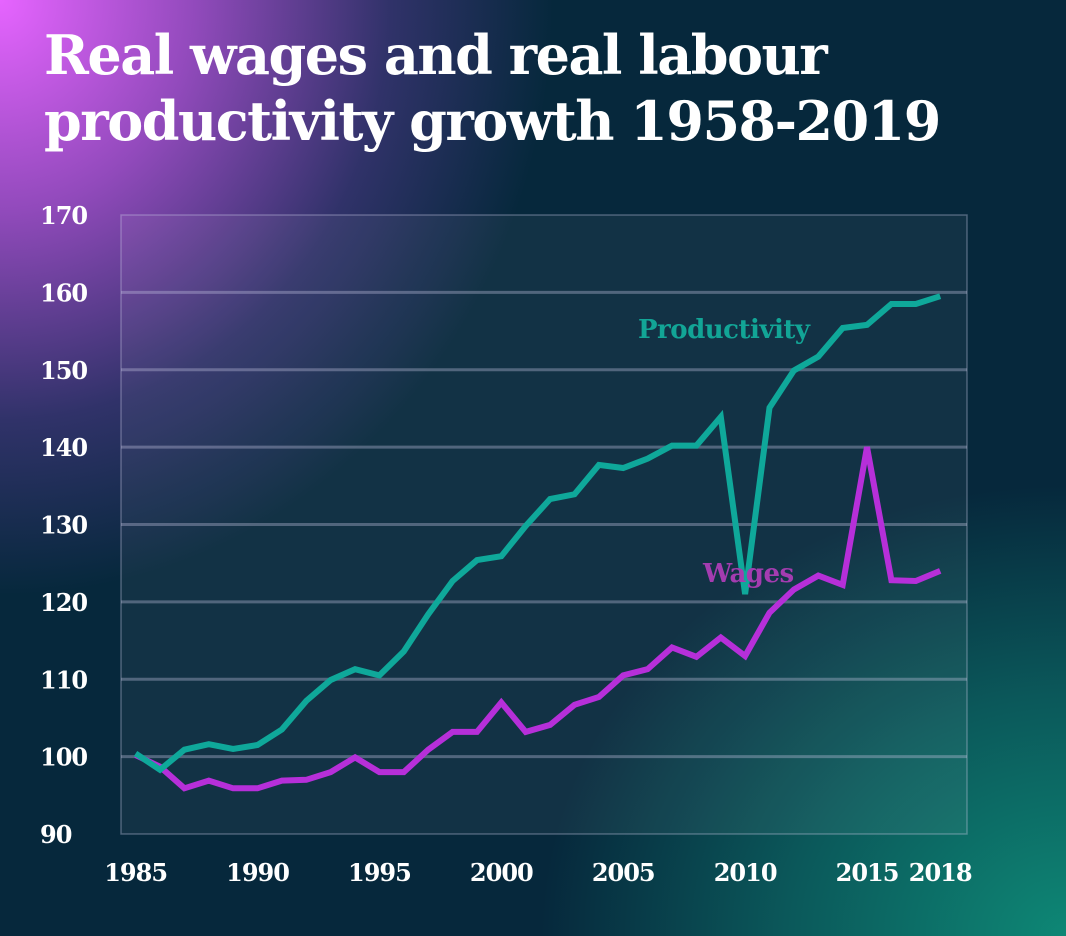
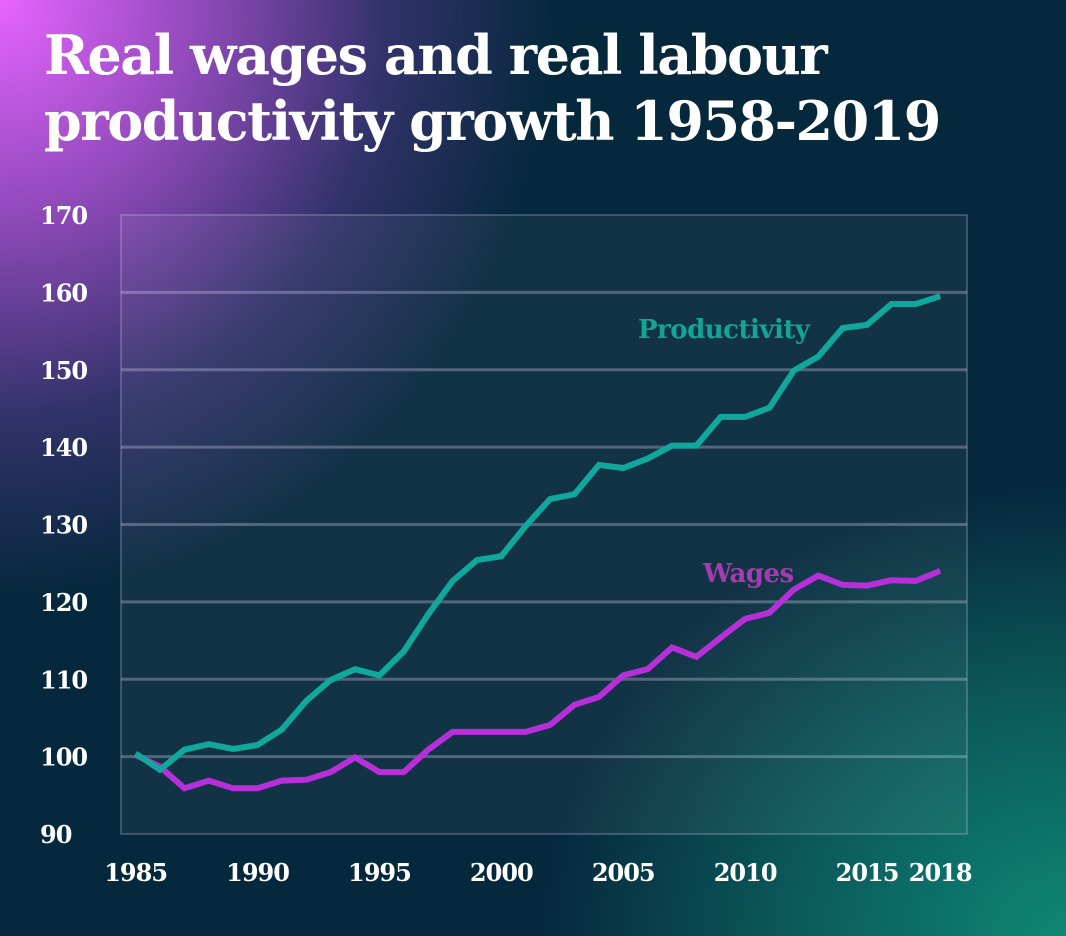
Wages/2000: 107 -> 103
Productivity/2010: 121 -> 144
Wages/2010: 113 -> 118
Wages/2015: 140 -> 122
